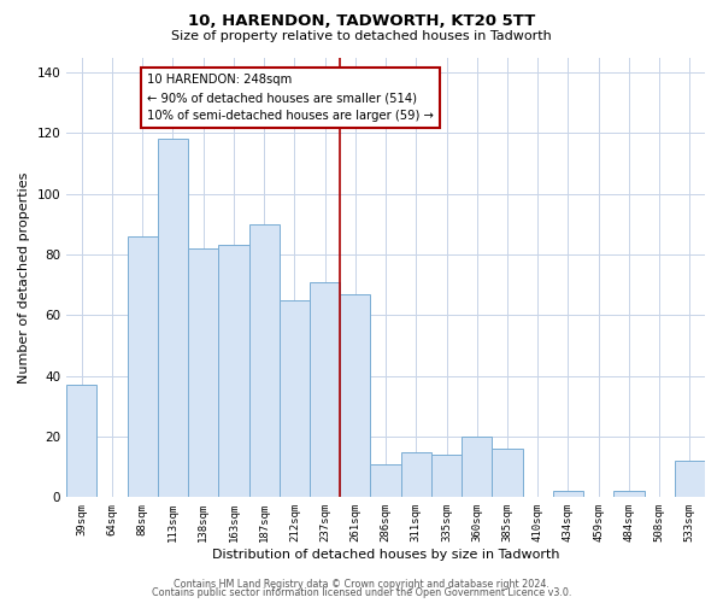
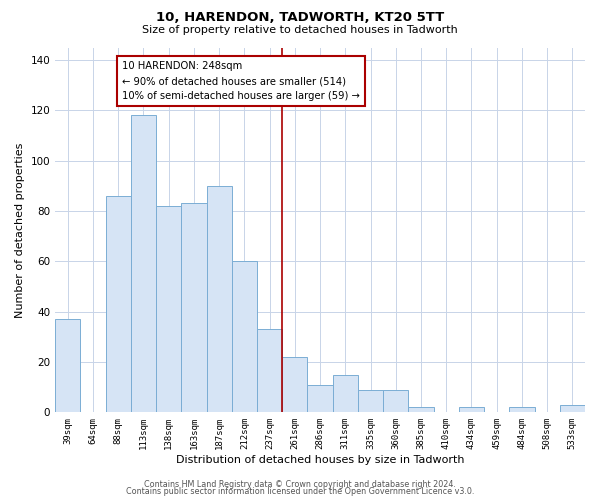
212sqm: 65 -> 60
237sqm: 71 -> 33
261sqm: 67 -> 22
335sqm: 14 -> 9
360sqm: 20 -> 9
385sqm: 16 -> 2
533sqm: 12 -> 3
